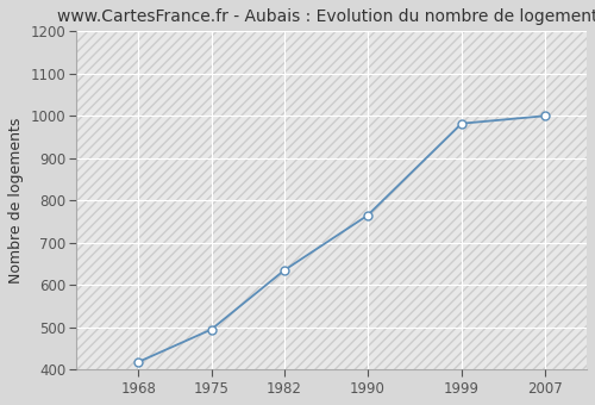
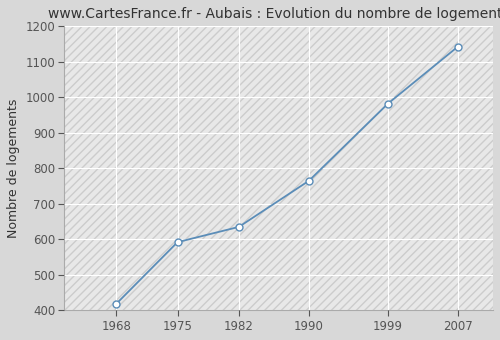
1975: 495 -> 592
2007: 1000 -> 1143
